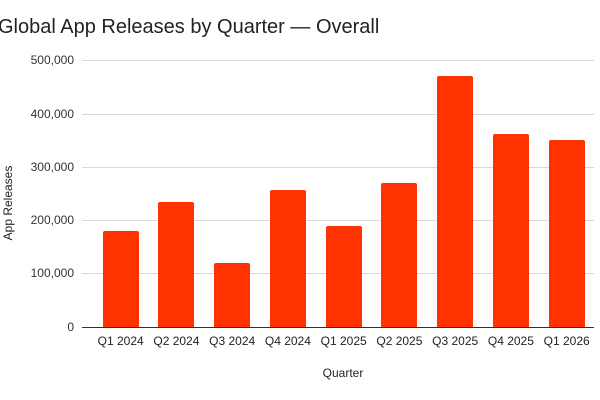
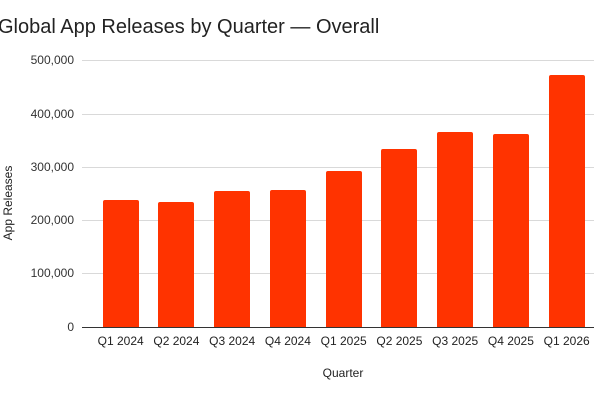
Q1 2024: 180000 -> 240000
Q3 2024: 120000 -> 260000
Q1 2025: 190000 -> 290000
Q2 2025: 270000 -> 330000
Q3 2025: 470000 -> 370000
Q1 2026: 350000 -> 470000
